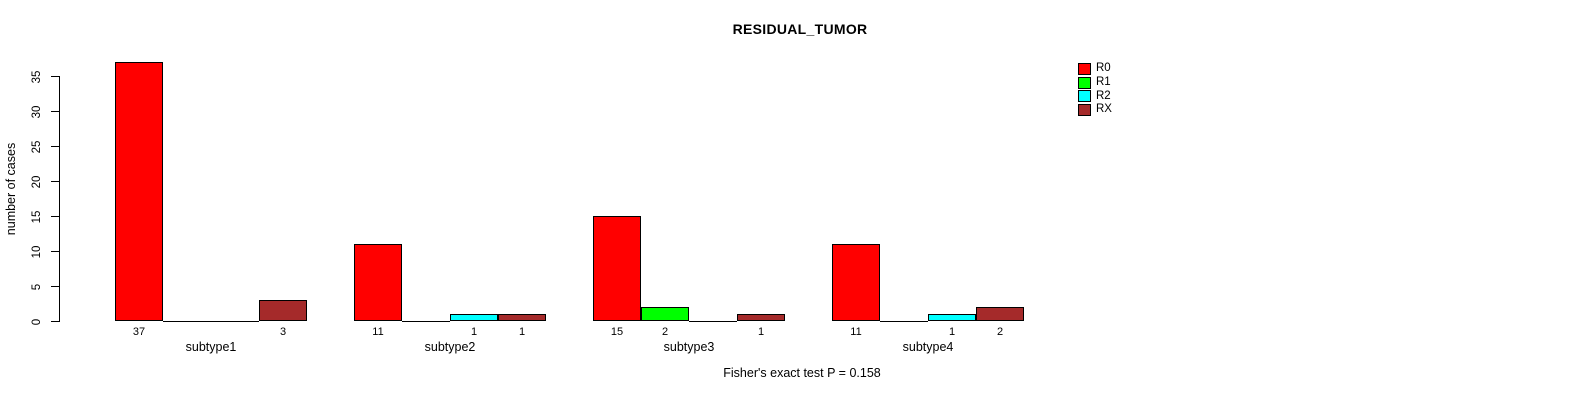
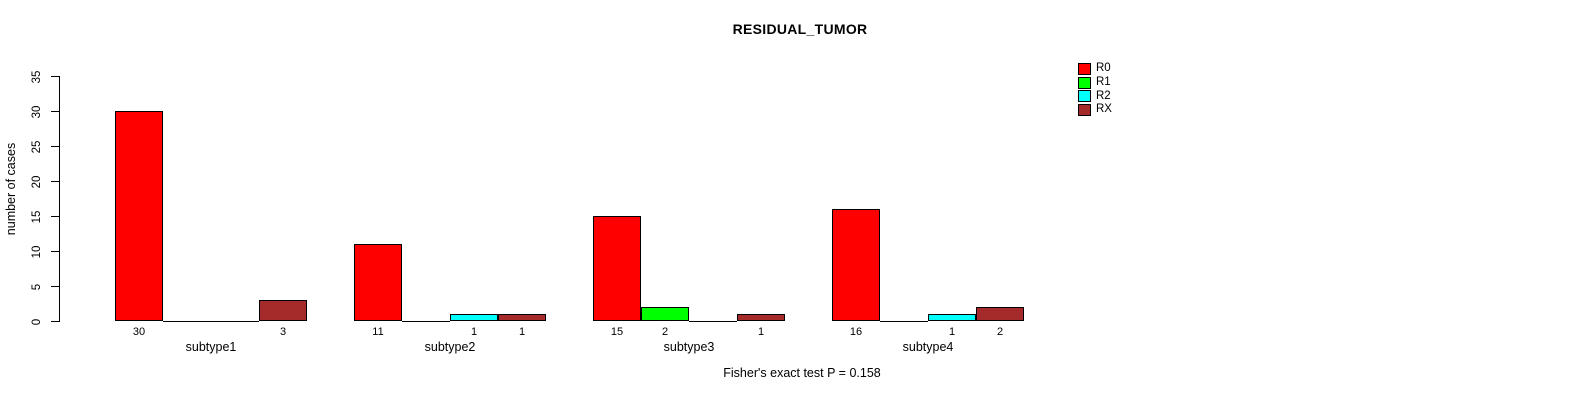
R0/subtype1: 37 -> 30
R0/subtype4: 11 -> 16
